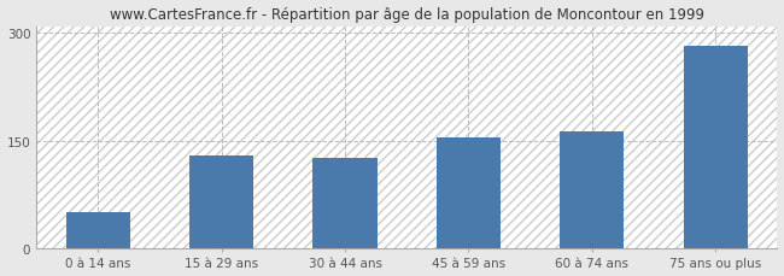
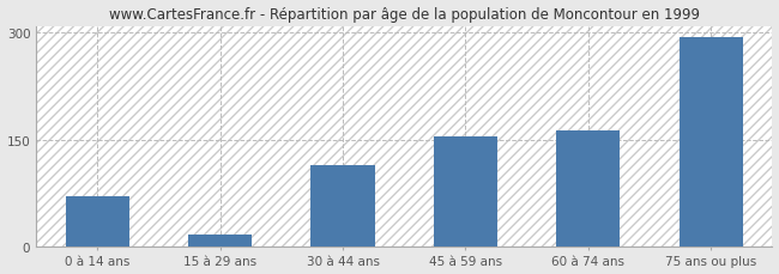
0 à 14 ans: 50 -> 70
15 à 29 ans: 130 -> 16
30 à 44 ans: 125 -> 114
75 ans ou plus: 283 -> 294
